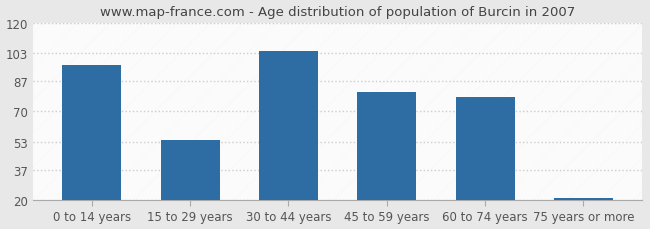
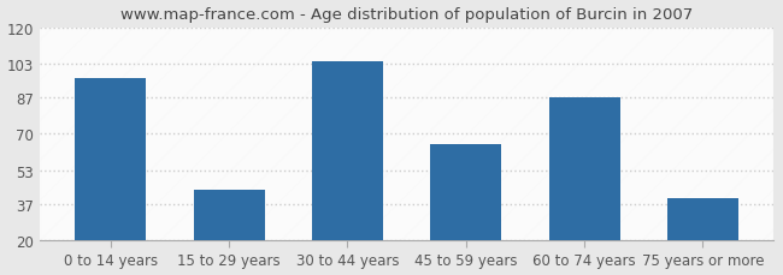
15 to 29 years: 54 -> 44
45 to 59 years: 81 -> 65
60 to 74 years: 78 -> 87
75 years or more: 21 -> 40
